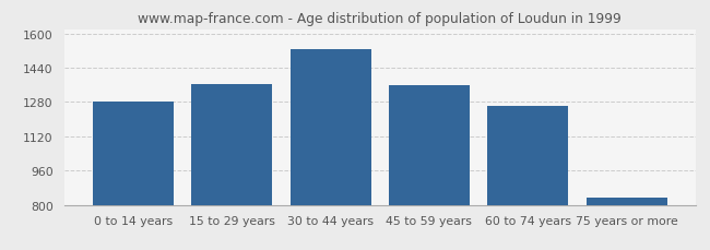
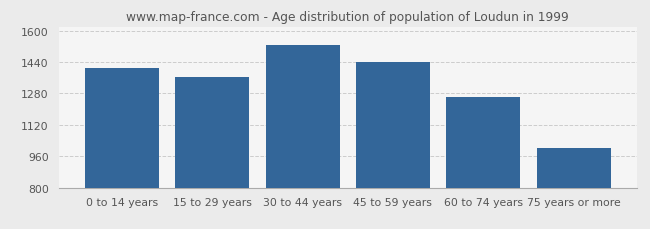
0 to 14 years: 1280 -> 1410
45 to 59 years: 1360 -> 1440
75 years or more: 830 -> 1000
